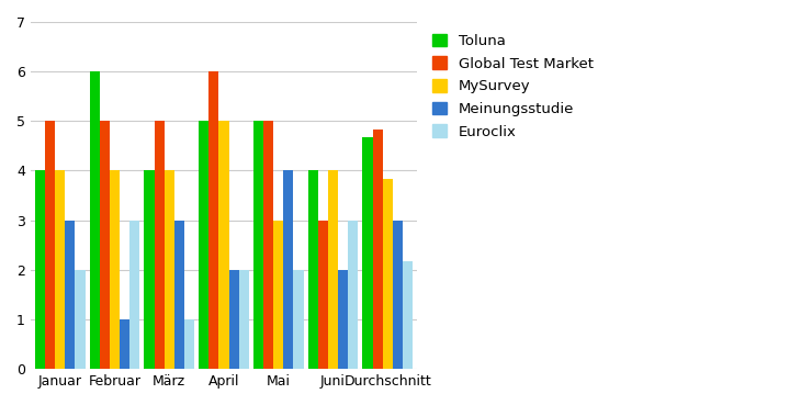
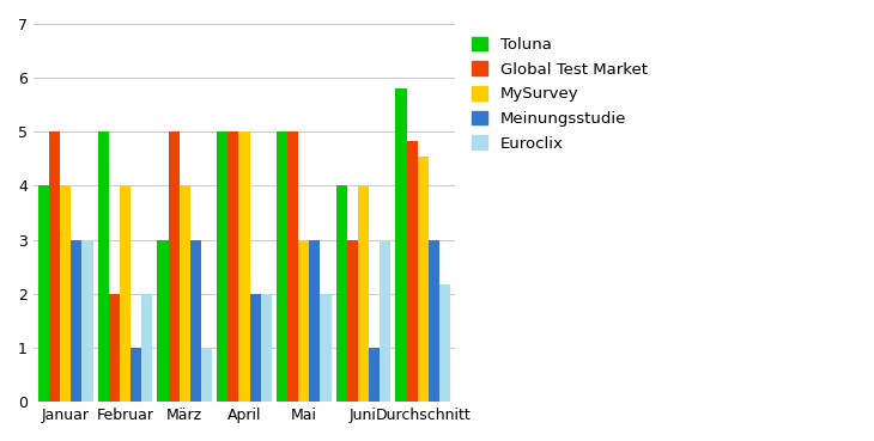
Euroclix/Januar: 2.00 -> 3.00
Toluna/Februar: 6.00 -> 5.00
Global Test Market/Februar: 5.00 -> 2.00
Euroclix/Februar: 3.00 -> 2.00
Toluna/März: 4.00 -> 3.00
Global Test Market/April: 6.00 -> 5.00
Meinungsstudie/Mai: 4 -> 3
Meinungsstudie/Juni: 2 -> 1
Toluna/Durchschnitt: 4.67 -> 5.80
MySurvey/Durchschnitt: 3.83 -> 4.55
